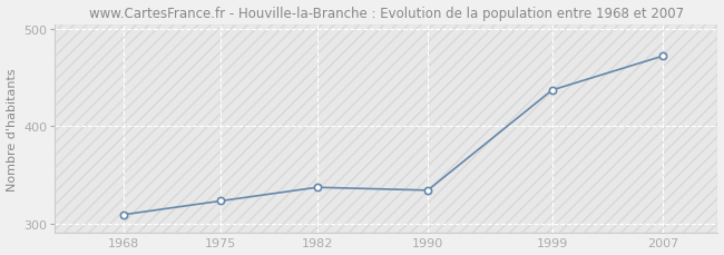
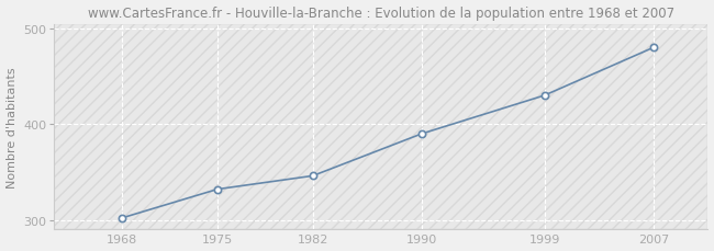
1968: 309 -> 302
1975: 323 -> 332
1982: 337 -> 346
1990: 334 -> 390
1999: 437 -> 430
2007: 472 -> 480
